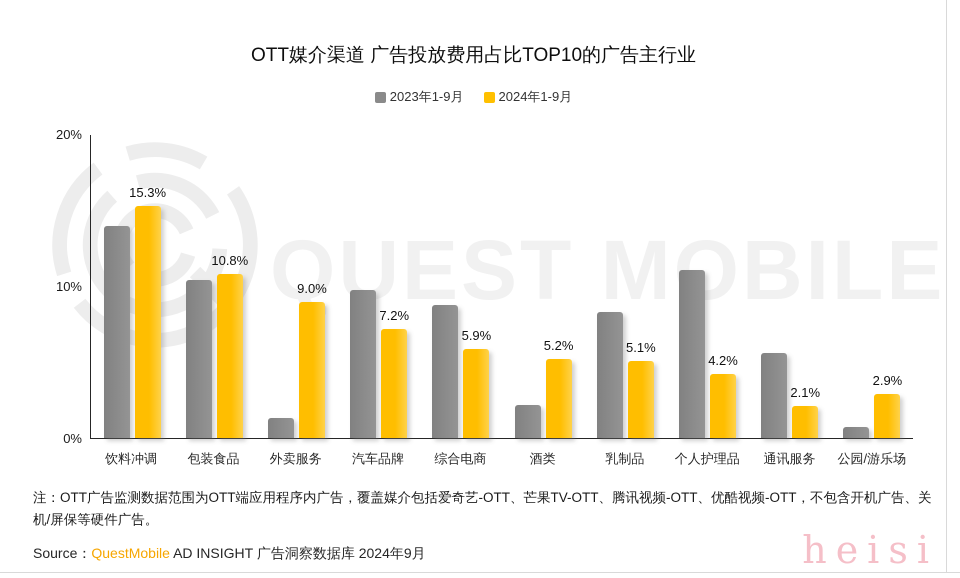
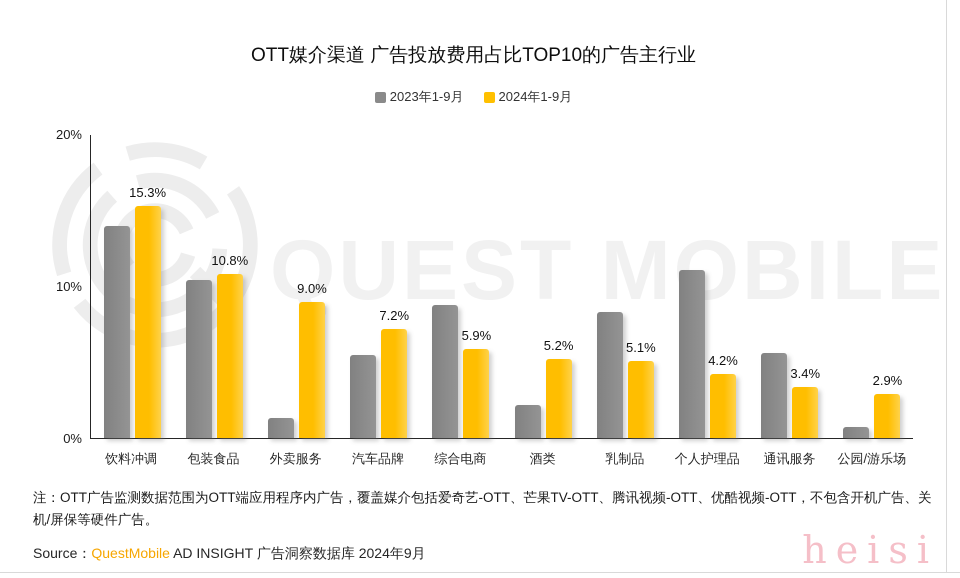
2023年1-9月/汽车品牌: 9.8% -> 5.5%
2024年1-9月/通讯服务: 2.1% -> 3.4%
